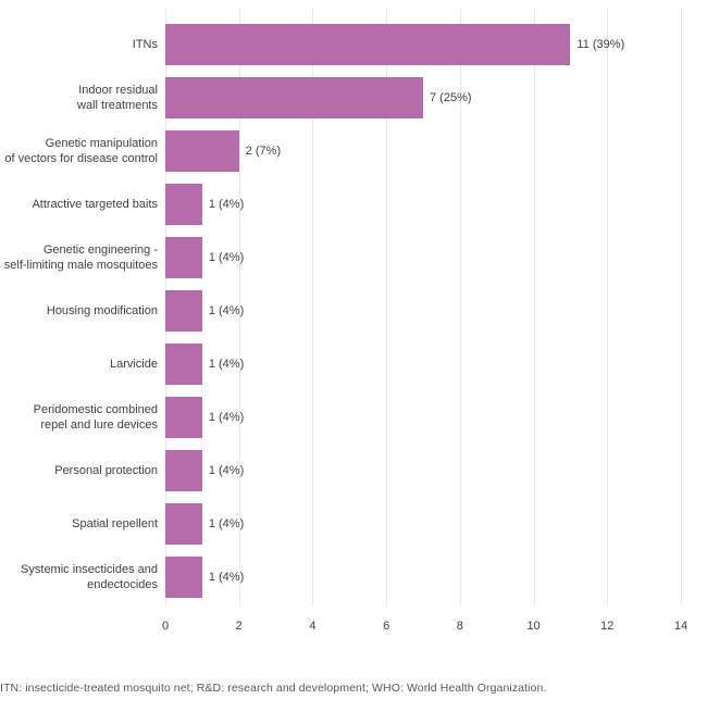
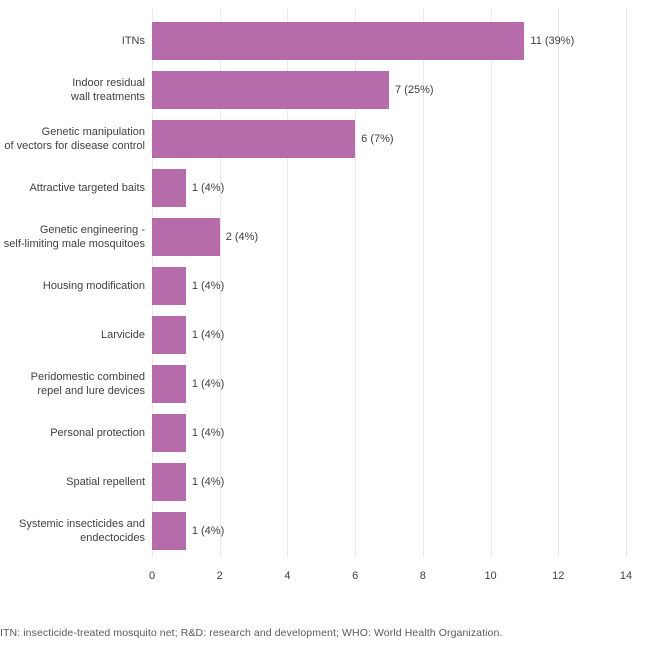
Genetic manipulation of vectors for disease control: 2 -> 6
Genetic engineering - self-limiting male mosquitoes: 1 -> 2
